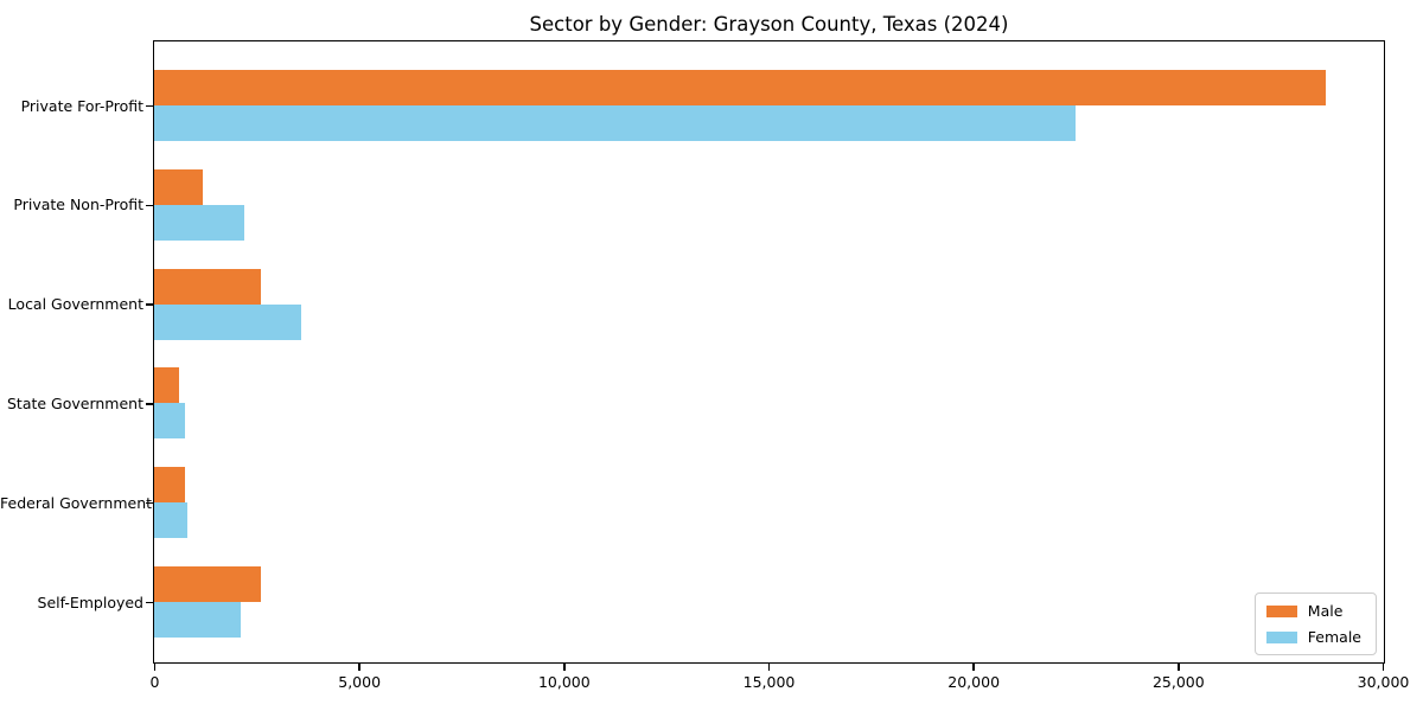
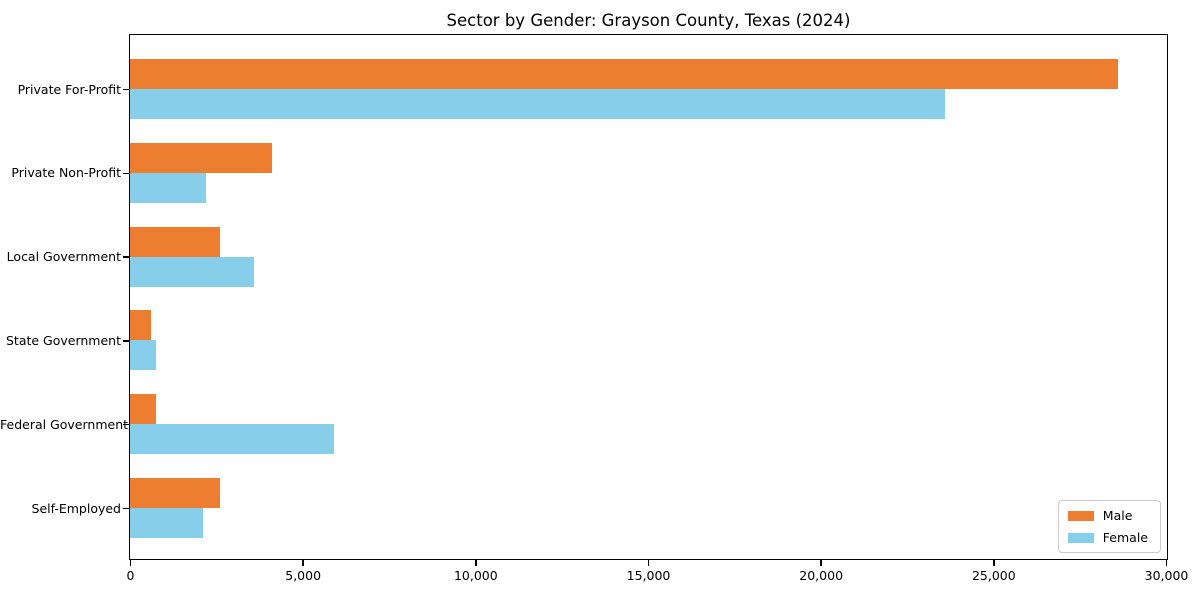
Female/Private For-Profit: 22500 -> 23600
Male/Private Non-Profit: 1200 -> 4100
Female/Federal Government: 800 -> 5900
